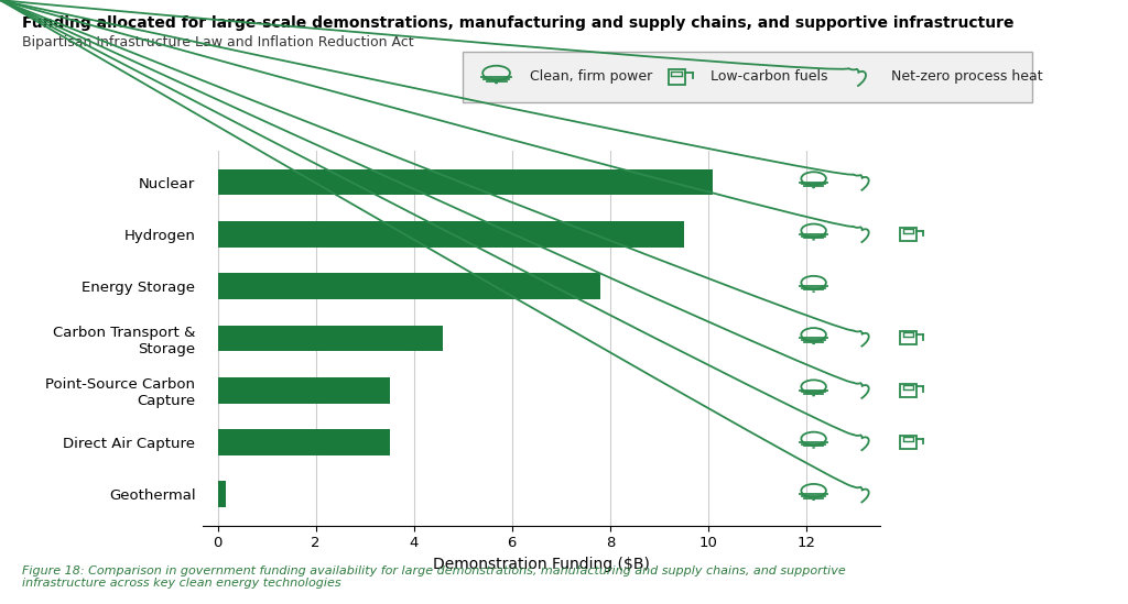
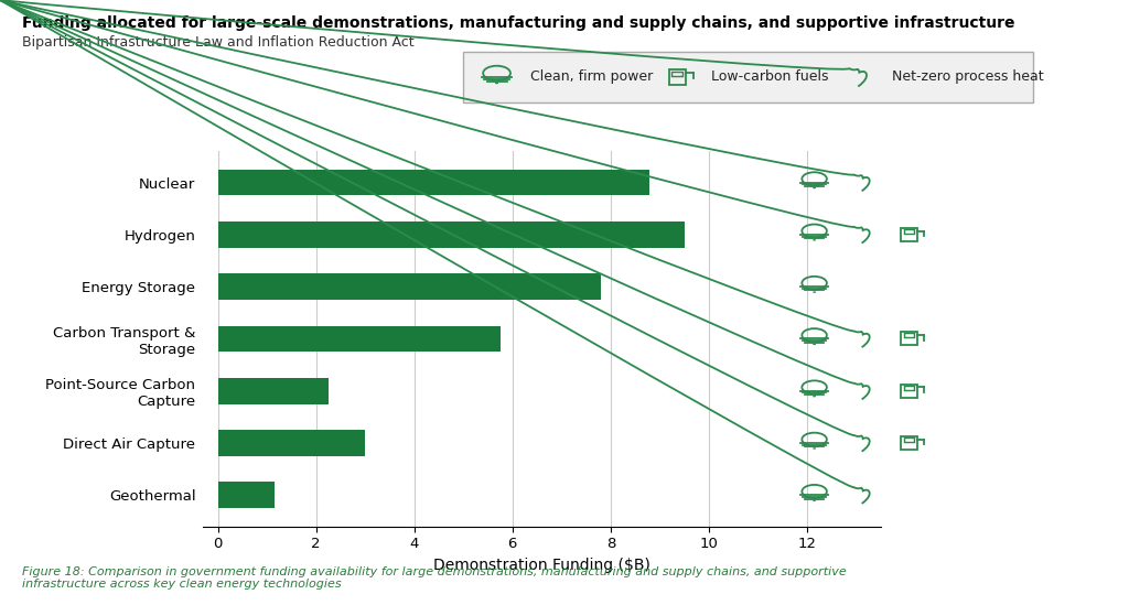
Nuclear: 10.10 -> 8.80
Carbon Transport & Storage: 4.60 -> 5.75
Point-Source Carbon Capture: 3.50 -> 2.25
Direct Air Capture: 3.50 -> 3.00
Geothermal: 0.17 -> 1.15
